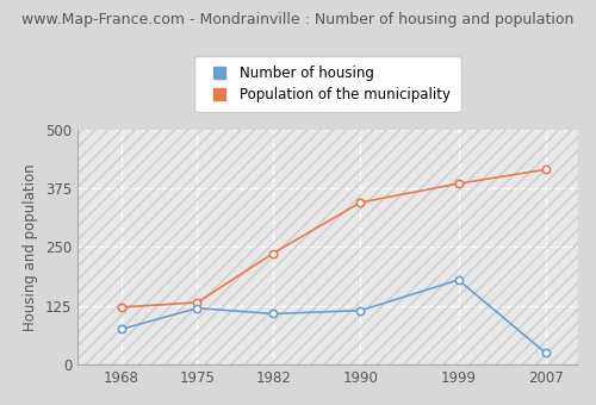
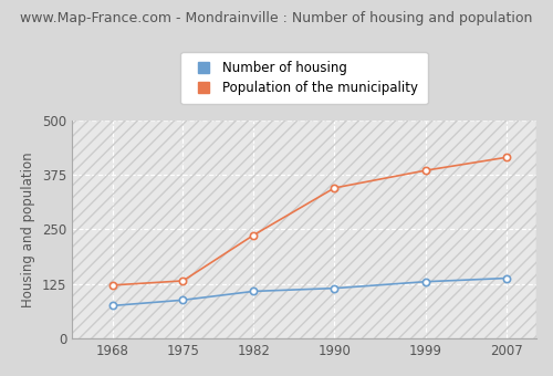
Number of housing/1975: 120 -> 88
Number of housing/1999: 180 -> 130
Number of housing/2007: 25 -> 138
